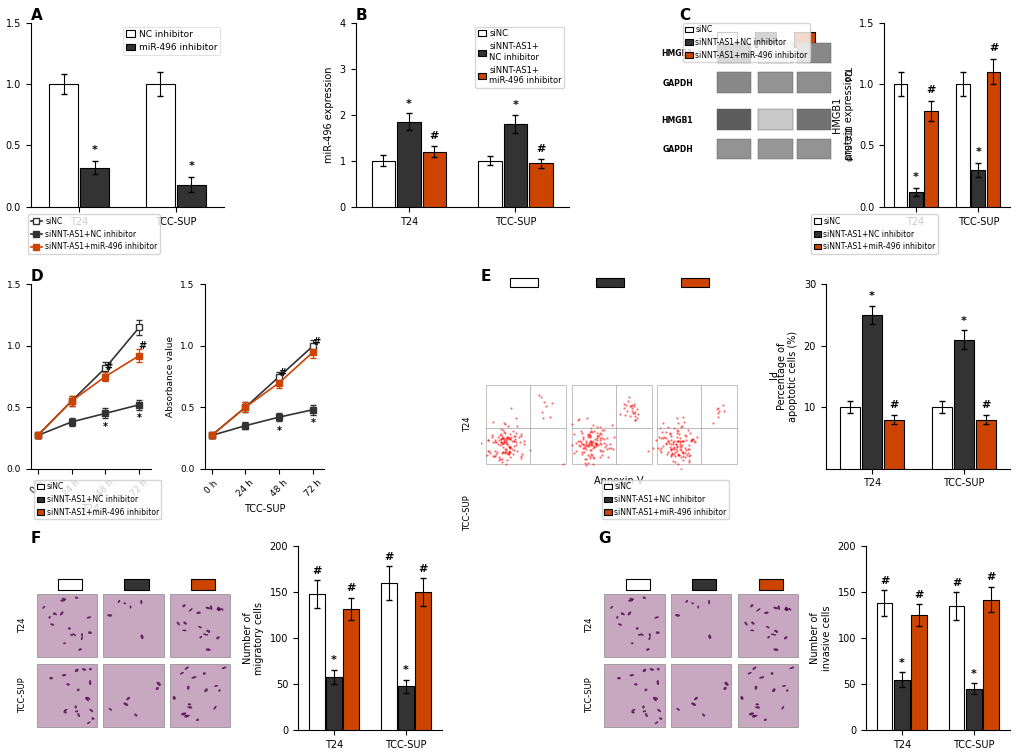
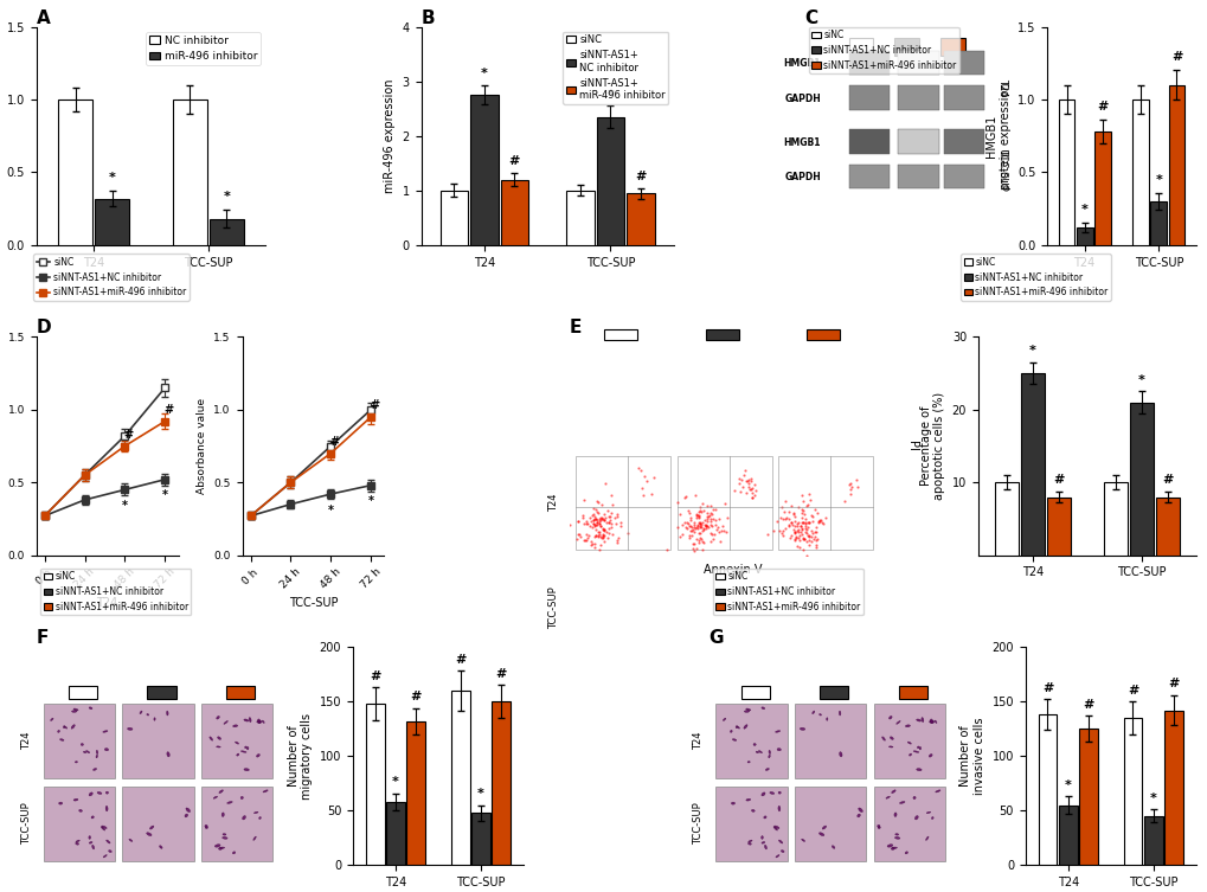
B/siNNT-AS1+ NC inhibitor/T24: 1.85 -> 2.75
B/siNNT-AS1+ NC inhibitor/TCC-SUP: 1.80 -> 2.35
